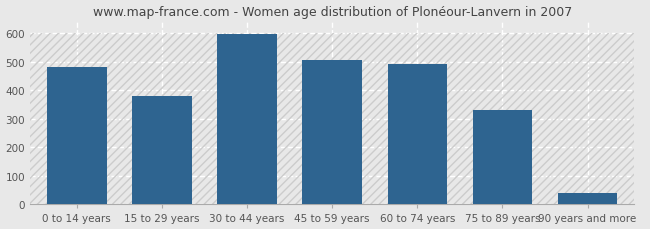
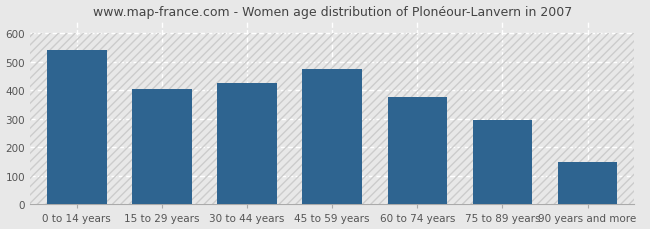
0 to 14 years: 480 -> 540
15 to 29 years: 378 -> 405
30 to 44 years: 595 -> 425
45 to 59 years: 504 -> 475
60 to 74 years: 491 -> 375
75 to 89 years: 330 -> 295
90 years and more: 40 -> 150
